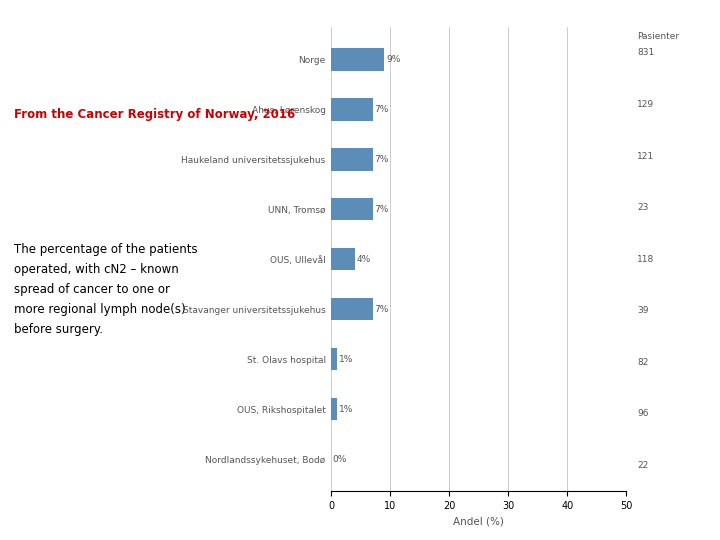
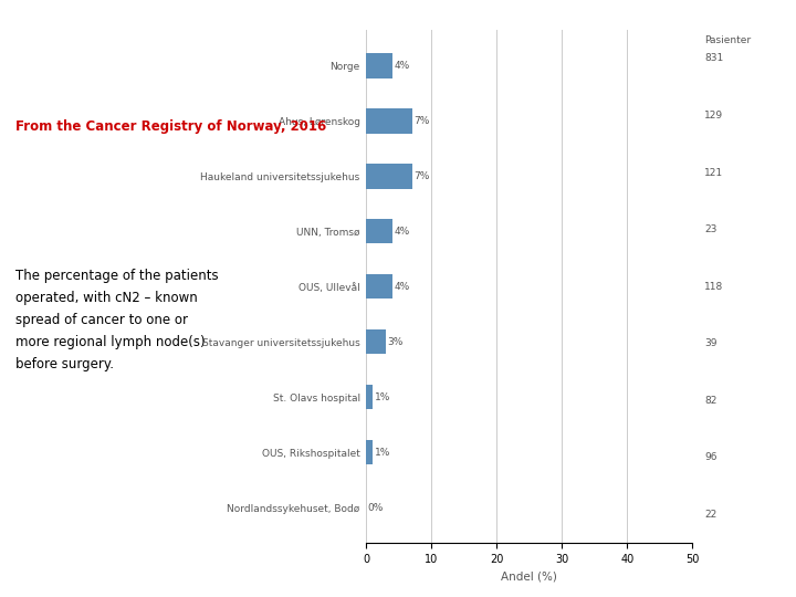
Norge: 9% -> 4%
UNN, Tromsø: 7% -> 4%
Stavanger universitetssjukehus: 7% -> 3%
